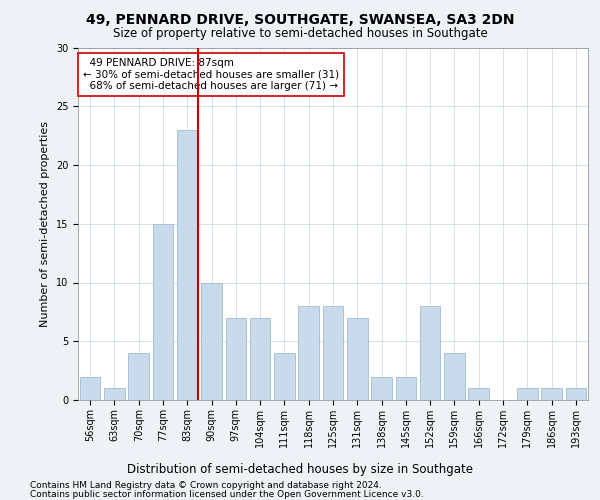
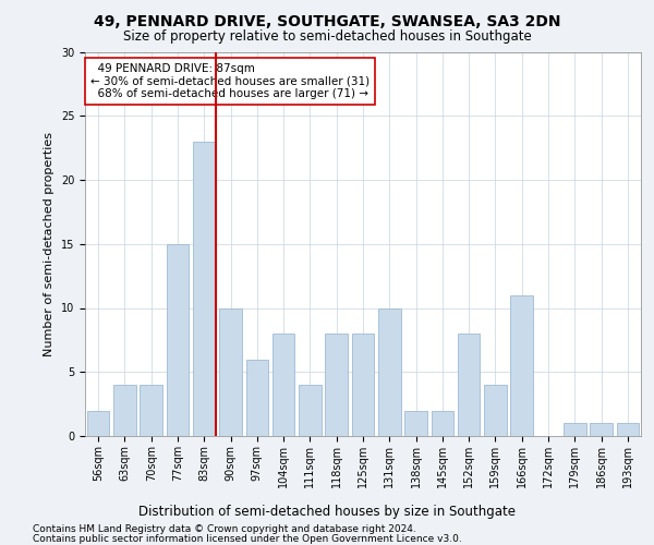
63sqm: 1 -> 4
97sqm: 7 -> 6
104sqm: 7 -> 8
131sqm: 7 -> 10
166sqm: 1 -> 11
